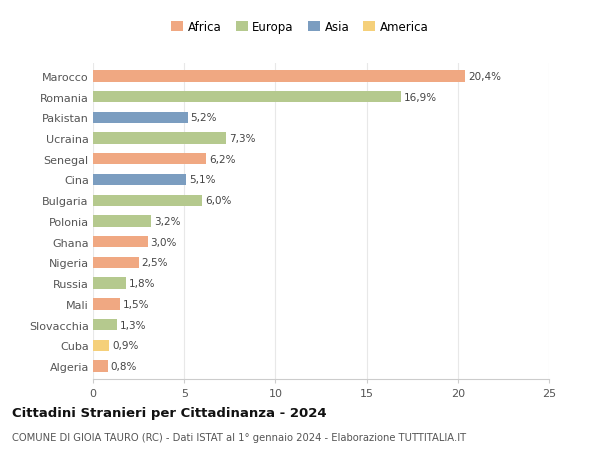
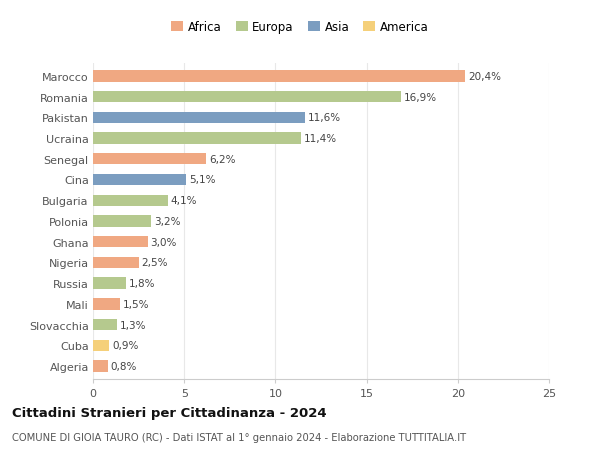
Pakistan: 5,2% -> 11,6%
Ucraina: 7,3% -> 11,4%
Bulgaria: 6,0% -> 4,1%
